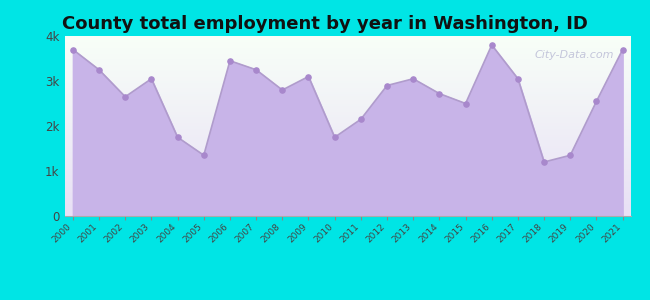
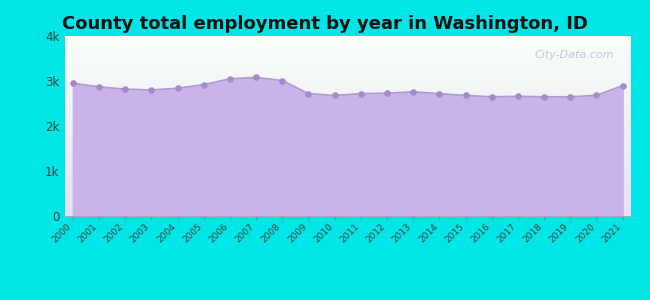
2000: 3.70k -> 2.95k
2001: 3.25k -> 2.87k
2002: 2.65k -> 2.82k
2003: 3.05k -> 2.80k
2004: 1.75k -> 2.84k
2005: 1.35k -> 2.92k
2006: 3.45k -> 3.05k
2007: 3.25k -> 3.08k
2008: 2.80k -> 3.01k
2009: 3.10k -> 2.72k
2010: 1.75k -> 2.68k
2011: 2.15k -> 2.72k
2012: 2.90k -> 2.73k
2013: 3.05k -> 2.76k
2015: 2.50k -> 2.68k
2016: 3.80k -> 2.65k
2017: 3.05k -> 2.66k
2018: 1.20k -> 2.65k
2019: 1.35k -> 2.65k
2020: 2.55k -> 2.68k
2021: 3.70k -> 2.90k
